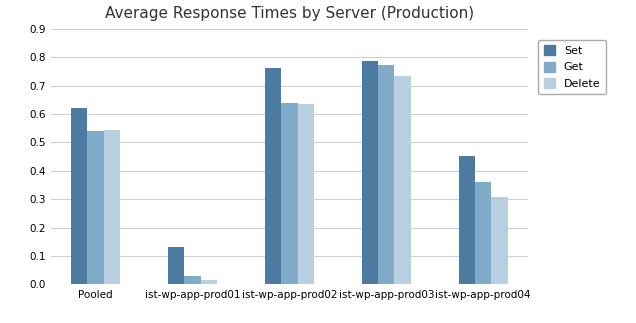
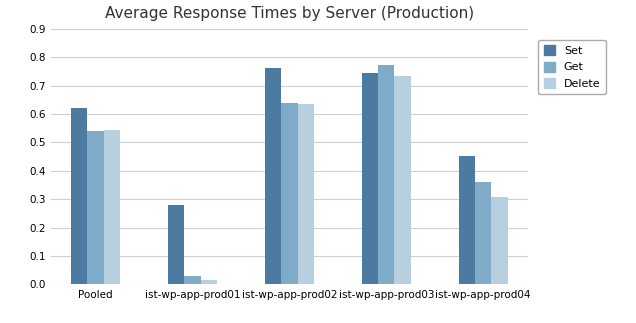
Set/ist-wp-app-prod01: 0.133 -> 0.280
Set/ist-wp-app-prod03: 0.788 -> 0.745
